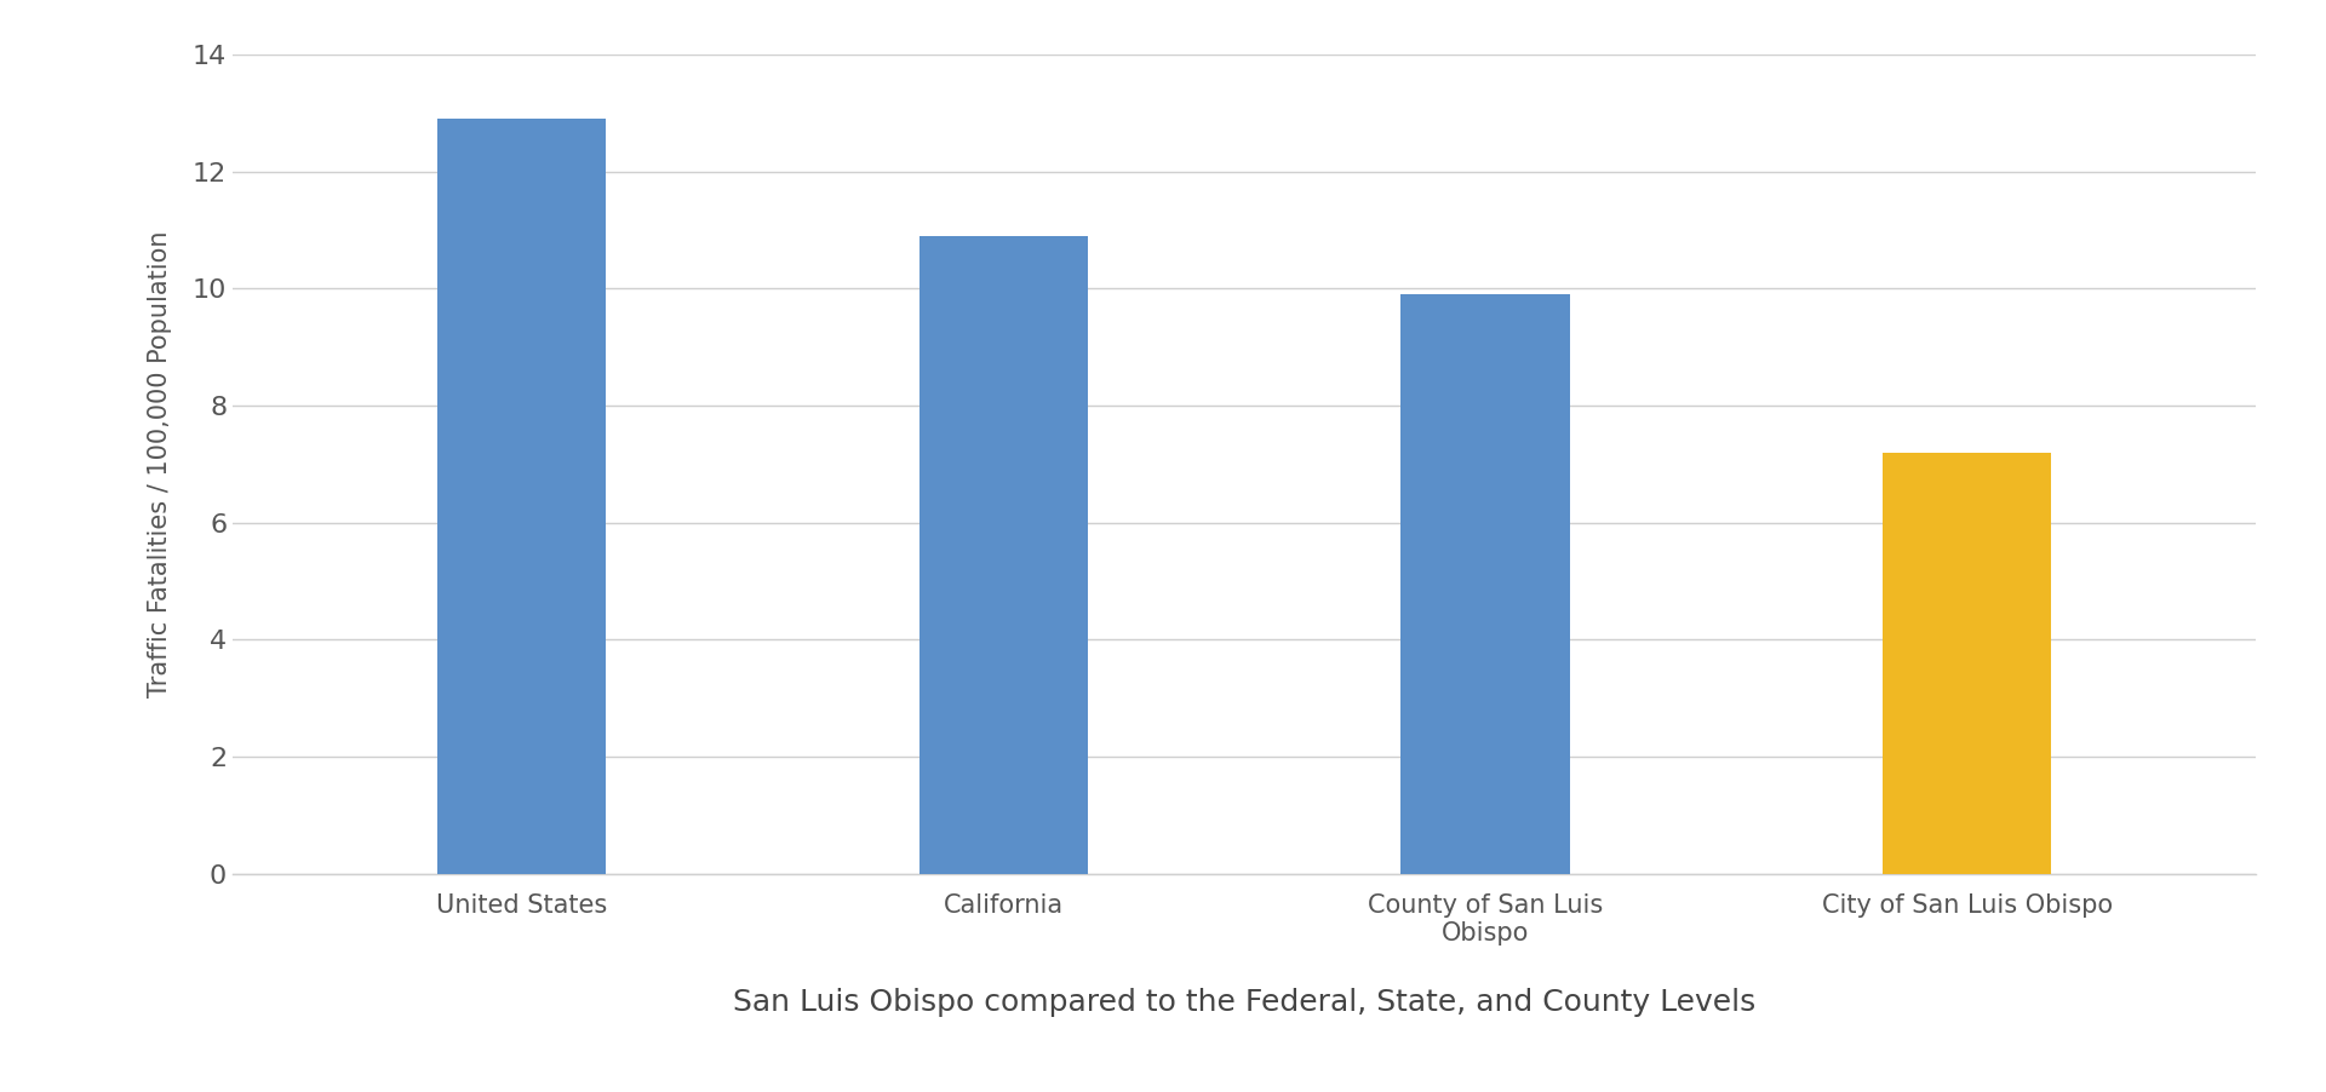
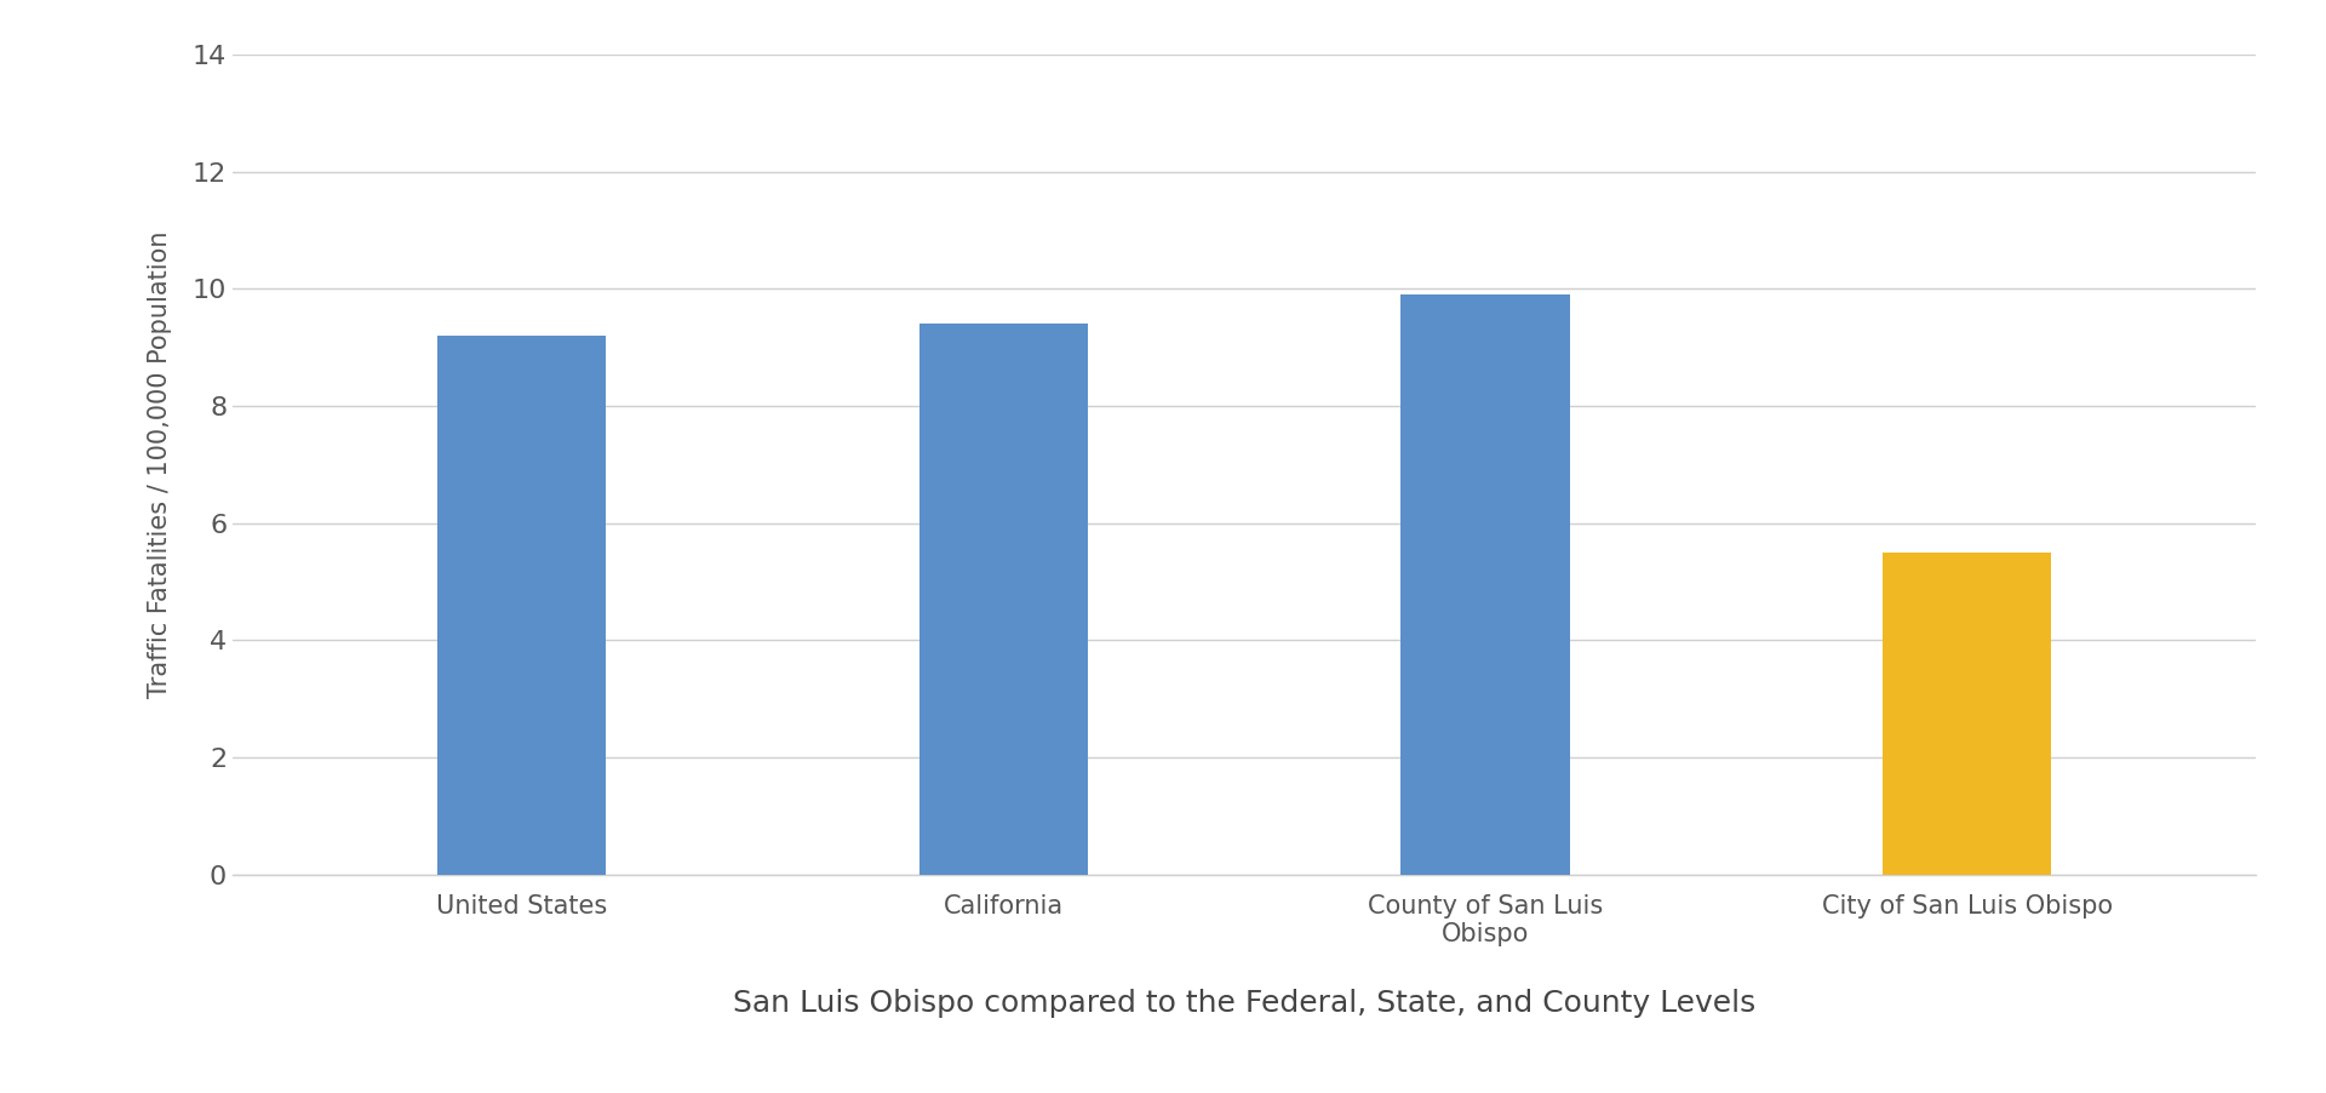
United States: 12.9 -> 9.2
California: 10.9 -> 9.4
City of San Luis Obispo: 7.2 -> 5.5
